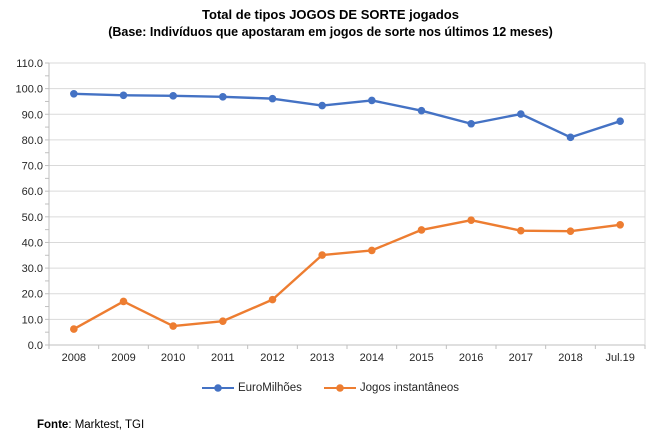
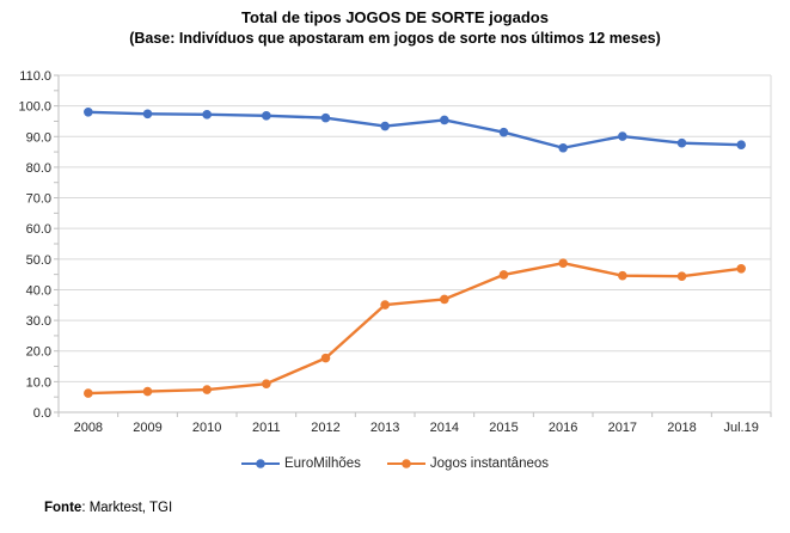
Jogos instantâneos/2009: 17 -> 7
EuroMilhões/2018: 81 -> 88
